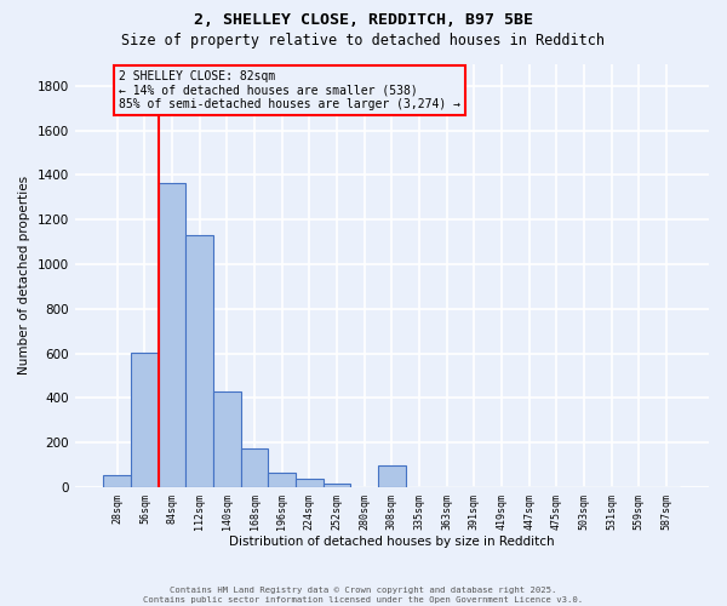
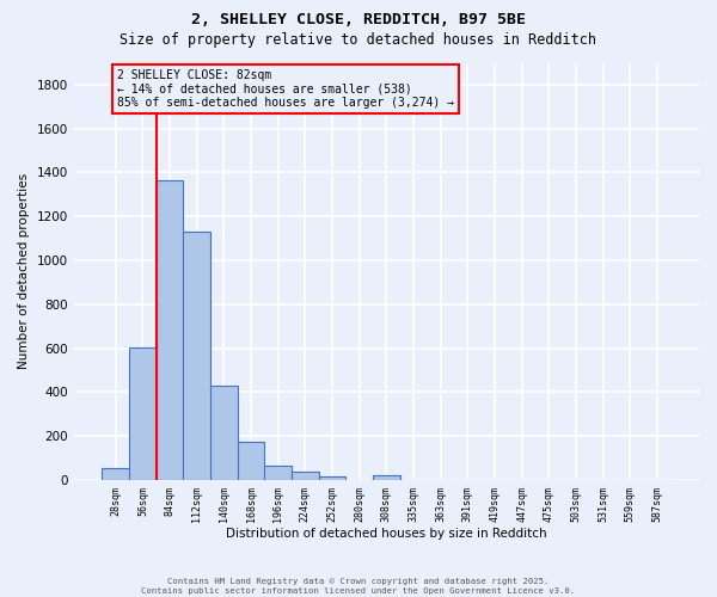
308sqm: 100 -> 20
